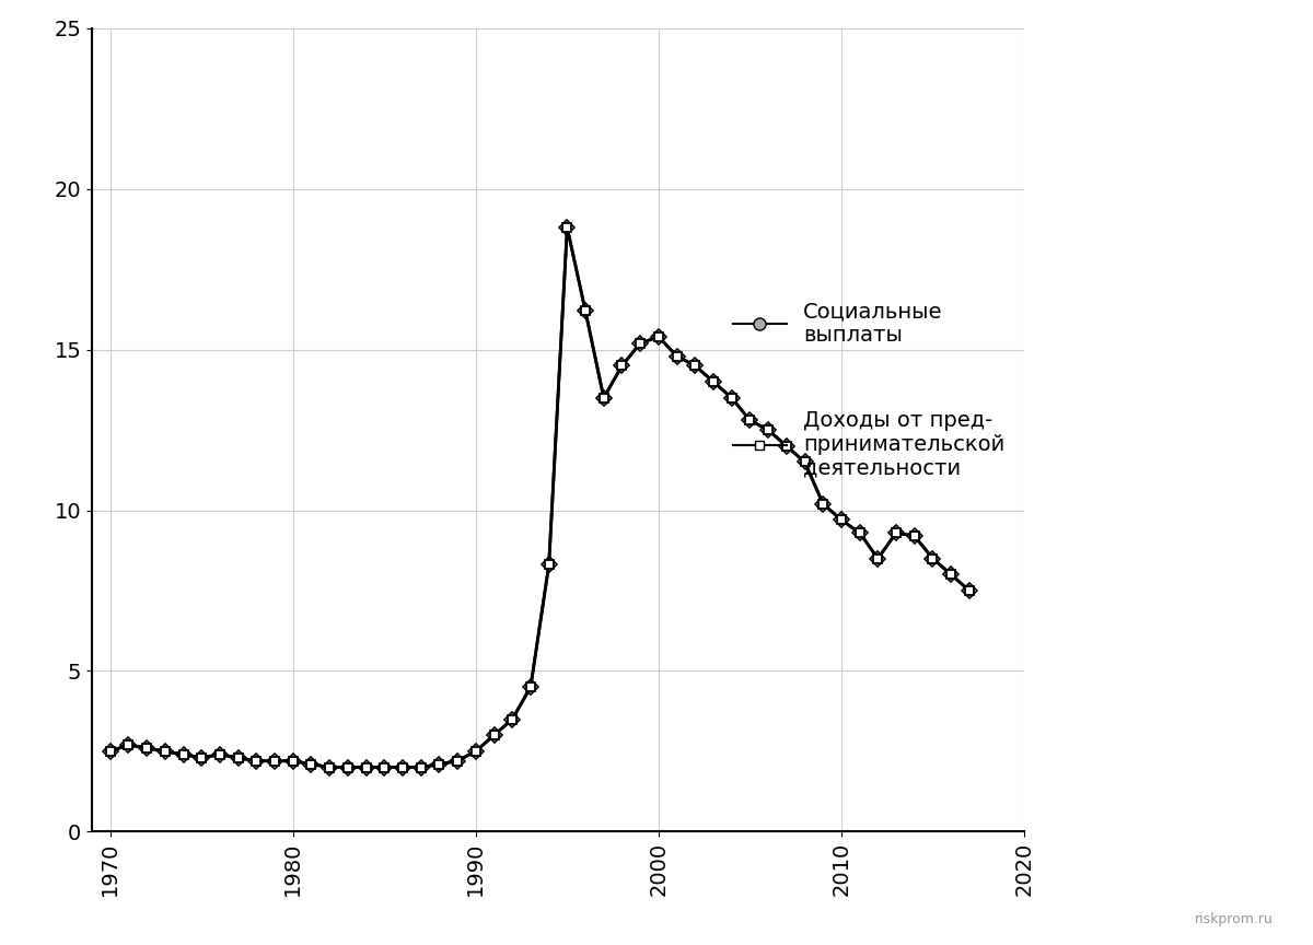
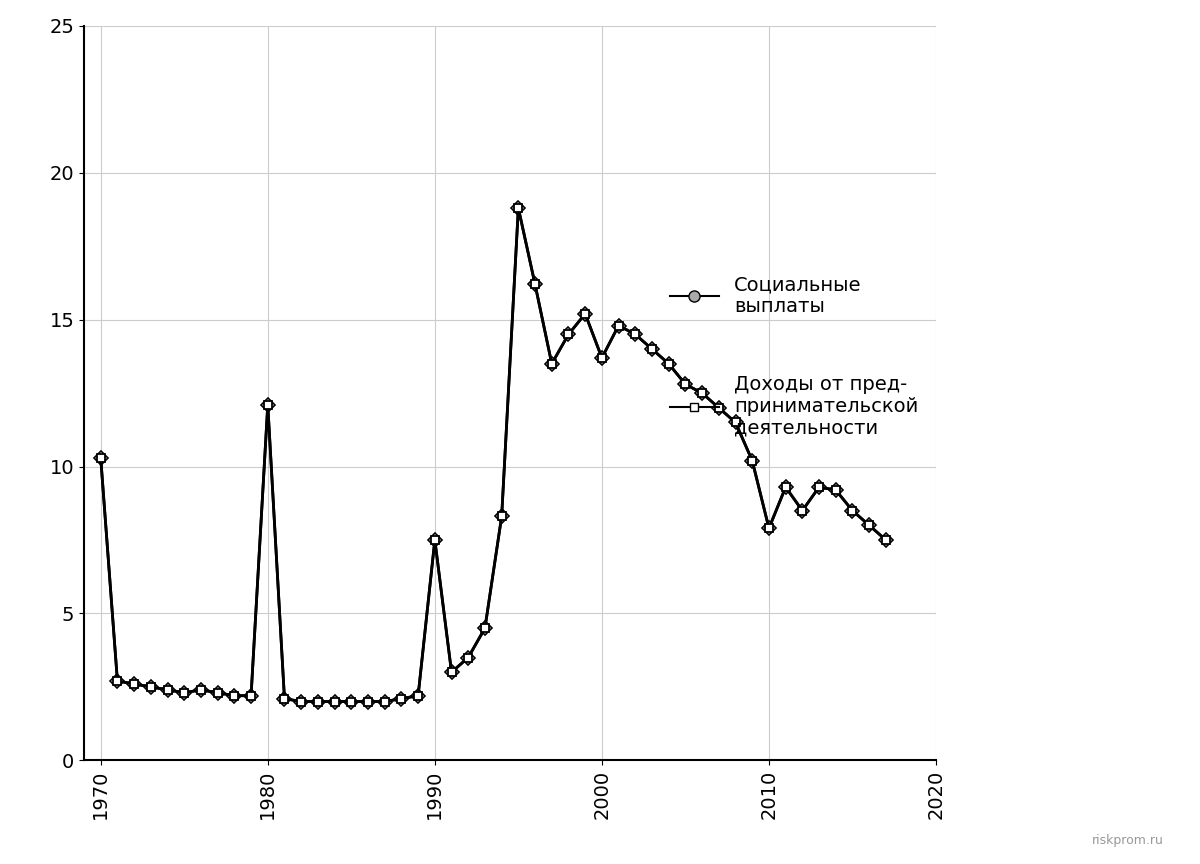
1970: 2.5 -> 10.3
1980: 2.2 -> 12.1
1990: 2.5 -> 7.5
2000: 15.4 -> 13.7
2010: 9.7 -> 7.9
